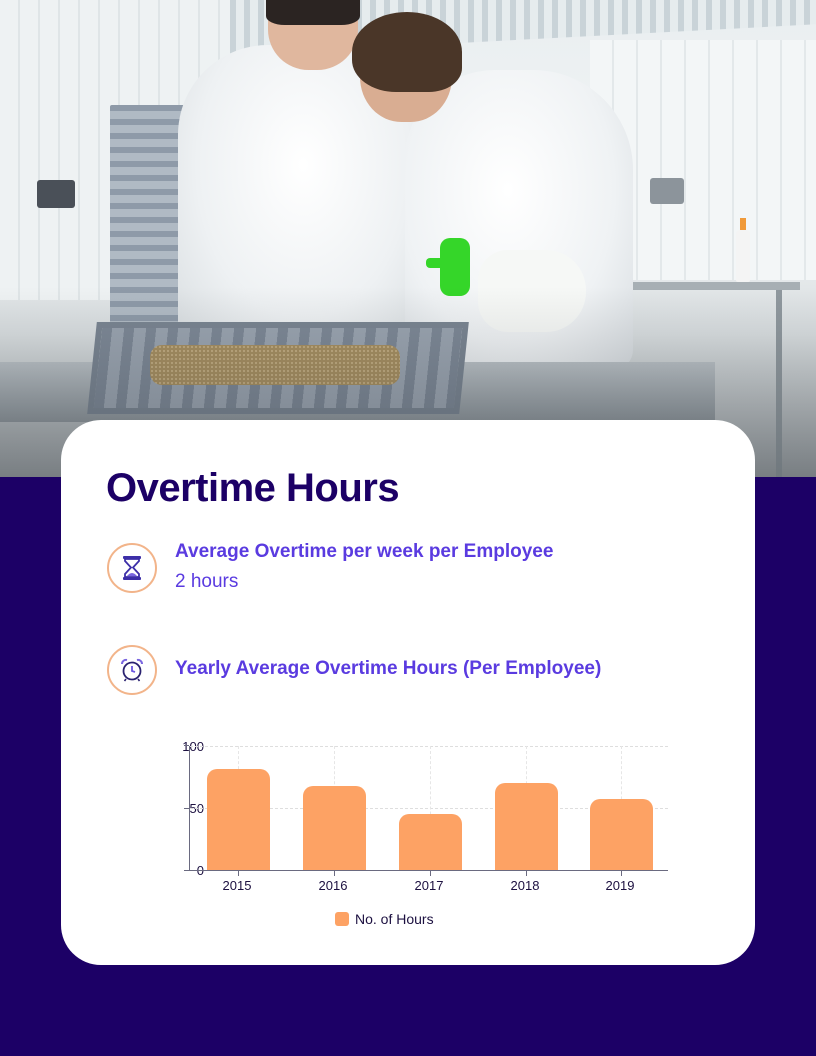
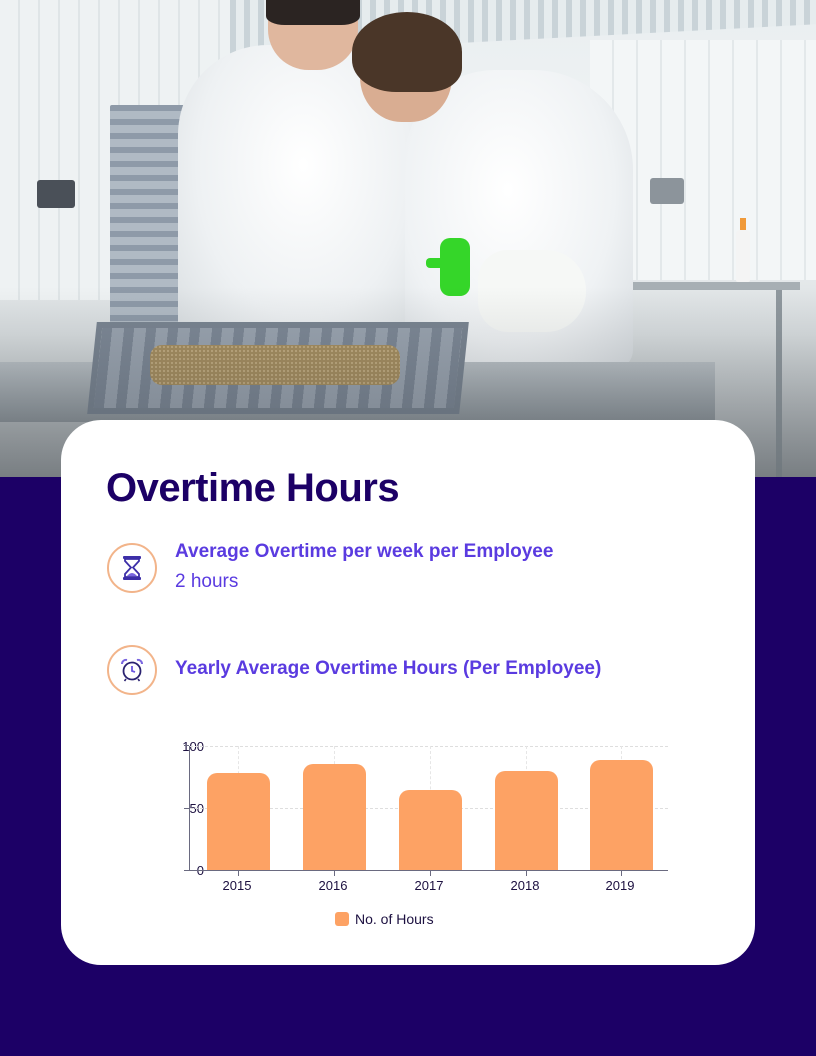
2015: 81 -> 78
2016: 67 -> 85
2017: 45 -> 64
2018: 70 -> 79
2019: 57 -> 88
